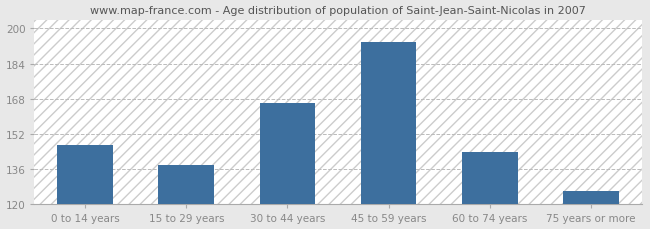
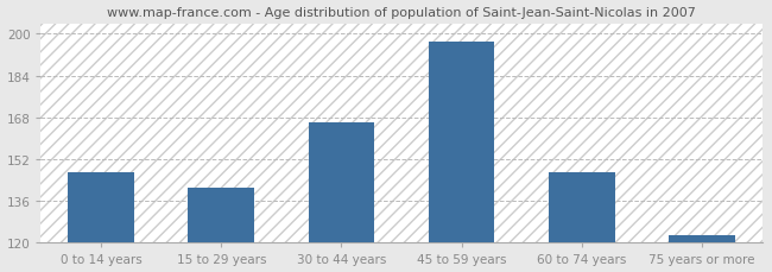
15 to 29 years: 138 -> 141
45 to 59 years: 194 -> 197
60 to 74 years: 144 -> 147
75 years or more: 126 -> 123
